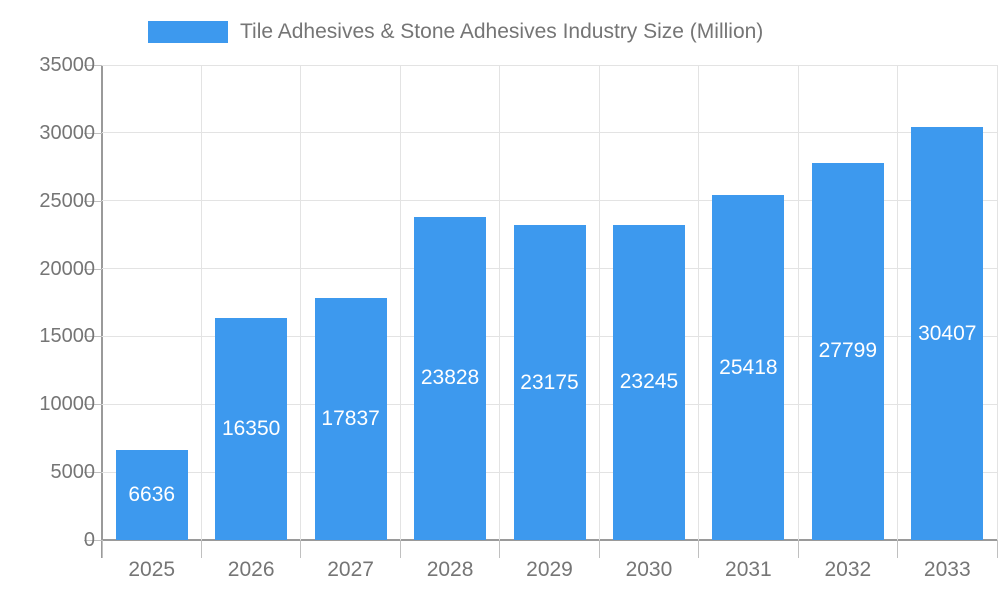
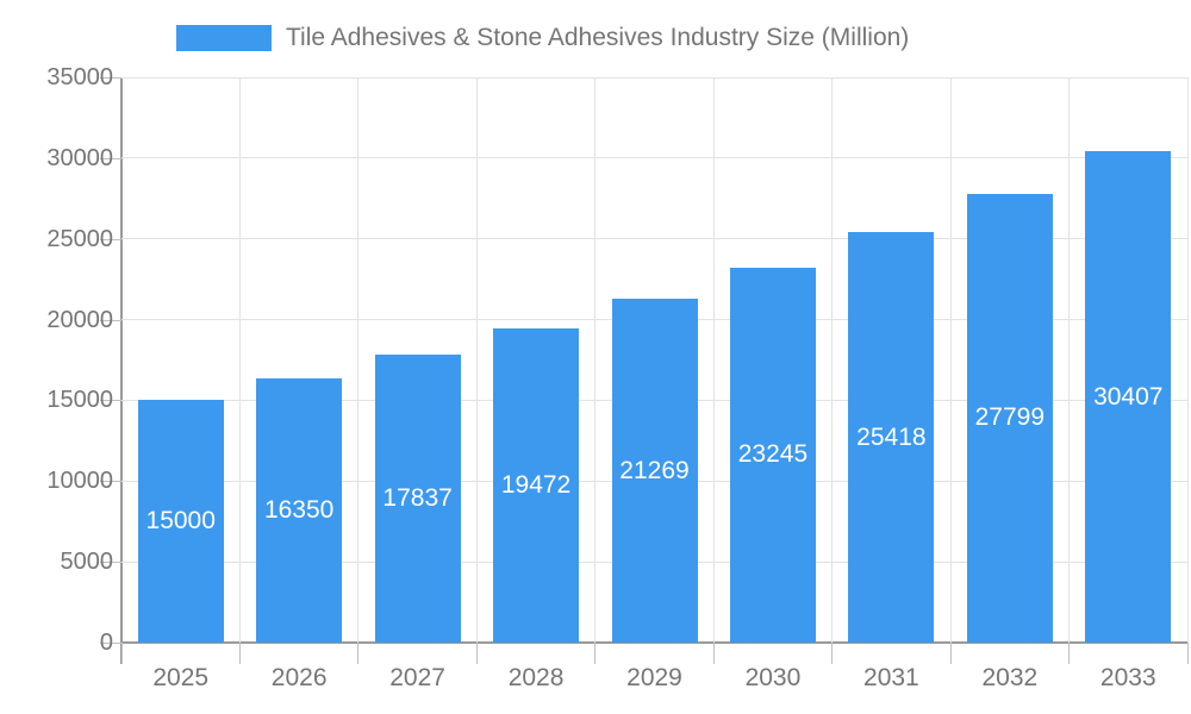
2025: 6636 -> 15000
2028: 23828 -> 19472
2029: 23175 -> 21269
